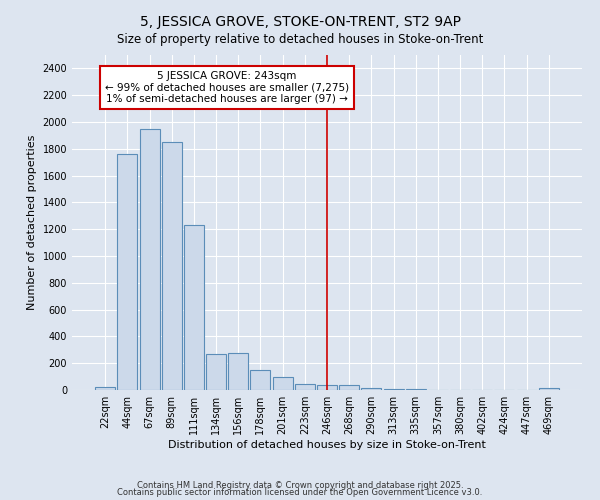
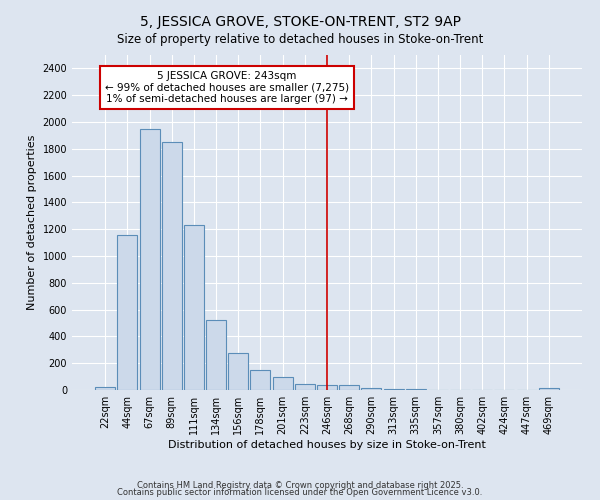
44sqm: 1760 -> 1160
134sqm: 270 -> 520
